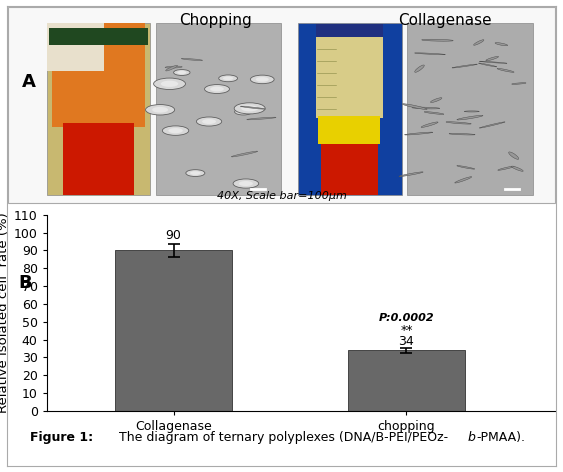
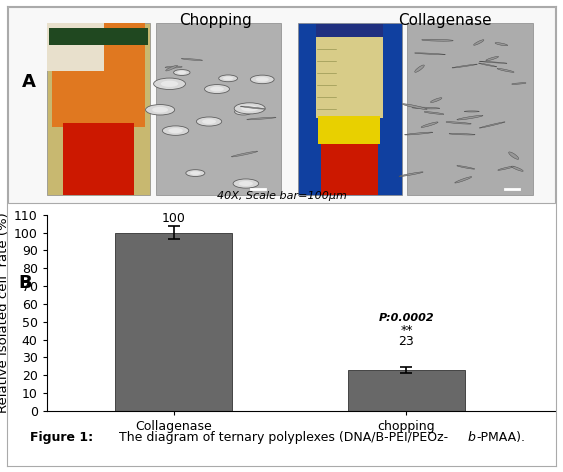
Collagenase: 90 -> 100
chopping: 34 -> 23
